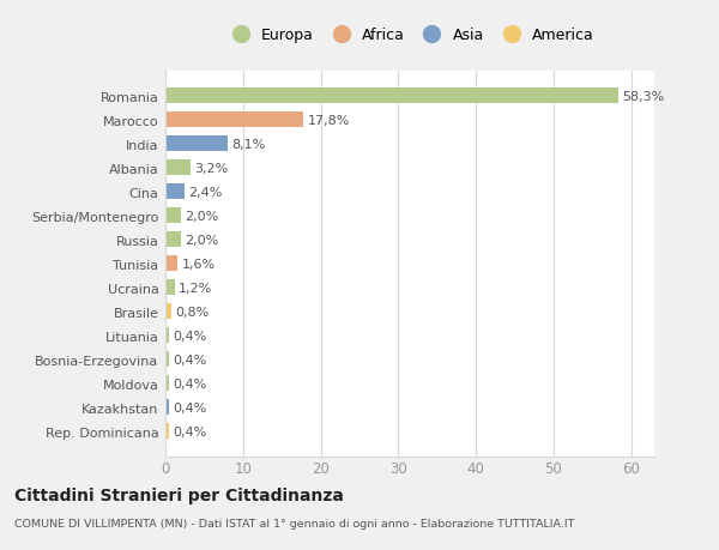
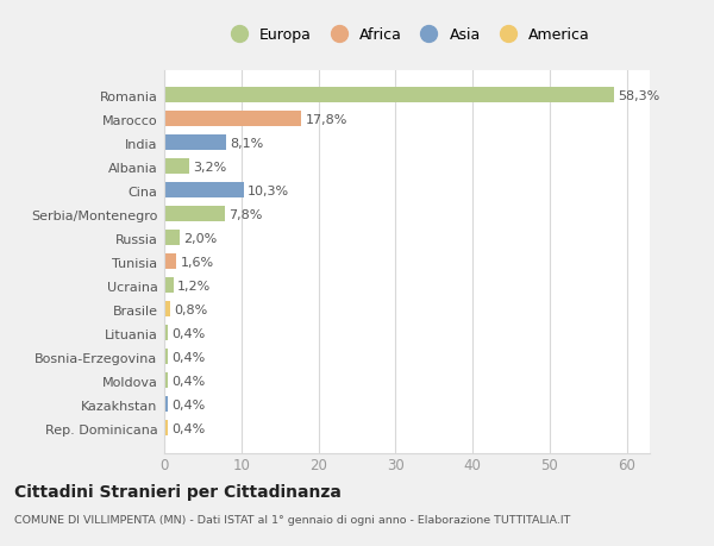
Cina: 2,4% -> 10,3%
Serbia/Montenegro: 2,0% -> 7,8%
